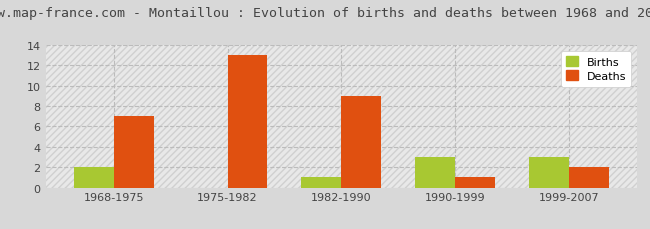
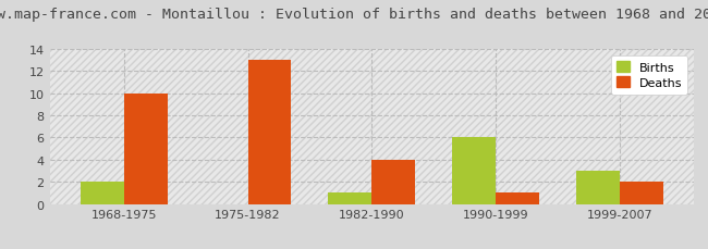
Deaths/1968-1975: 7 -> 10
Deaths/1982-1990: 9 -> 4
Births/1990-1999: 3 -> 6
